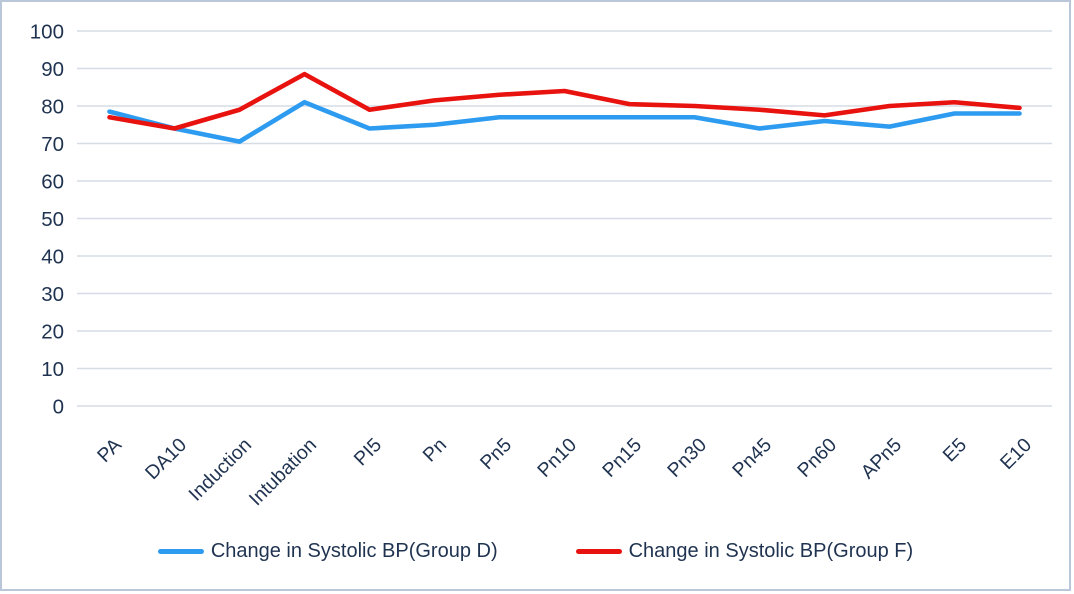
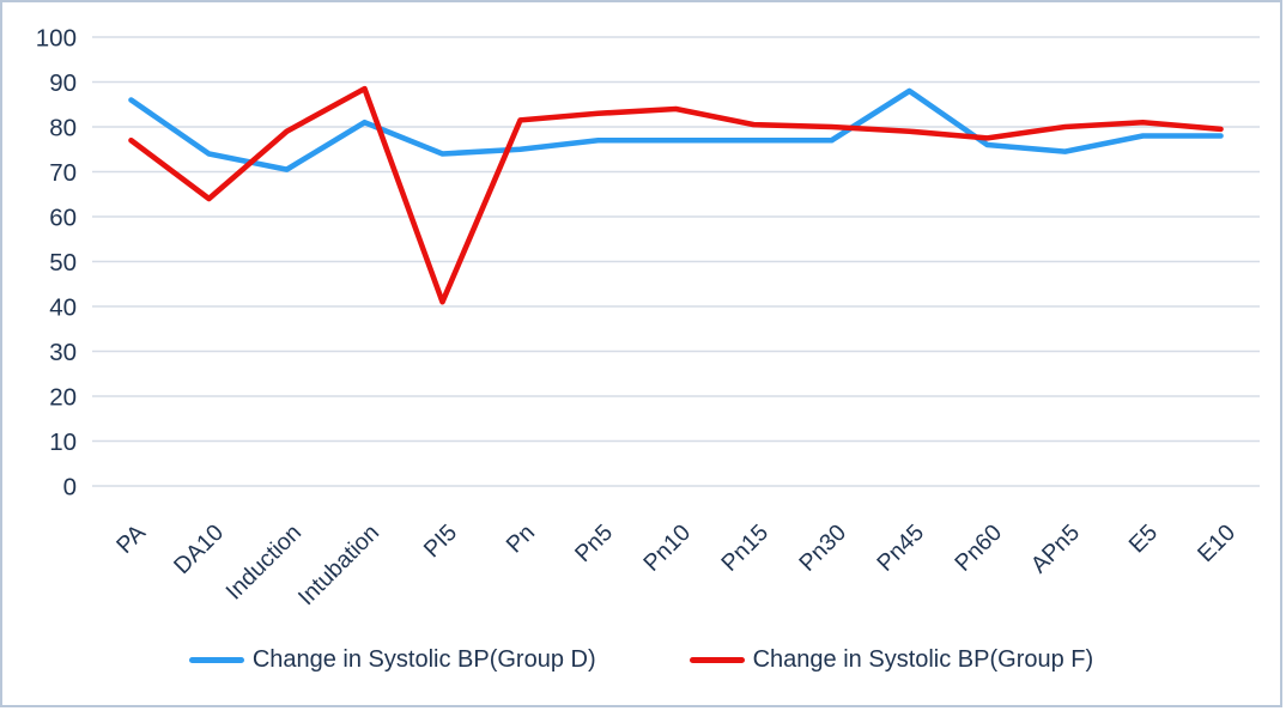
Change in Systolic BP(Group D)/PA: 78 -> 86
Change in Systolic BP(Group F)/DA10: 74 -> 64
Change in Systolic BP(Group F)/PI5: 79 -> 41
Change in Systolic BP(Group D)/Pn45: 74 -> 88
